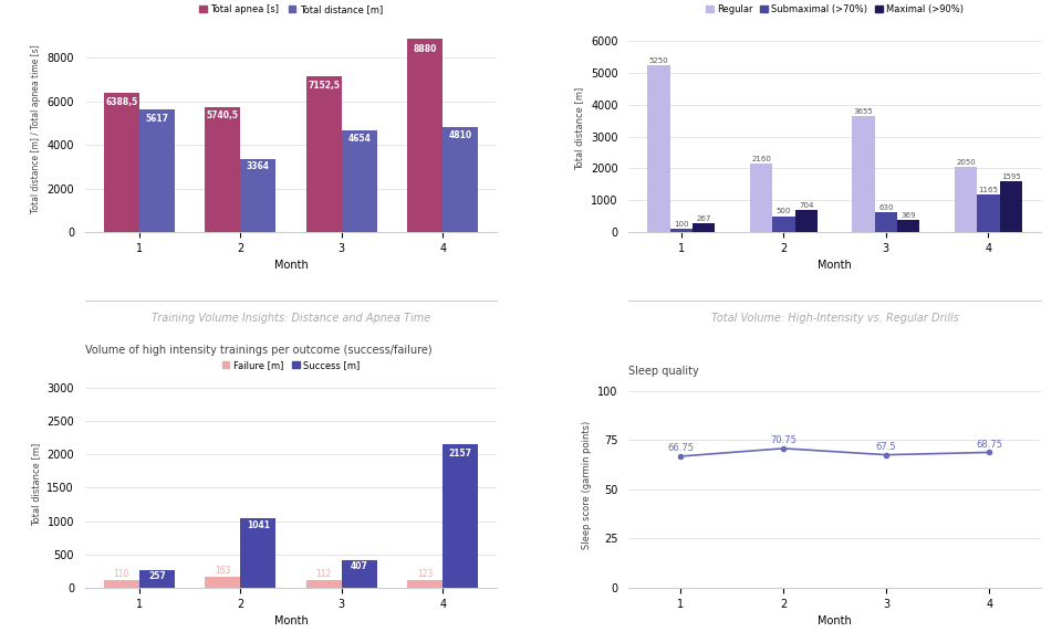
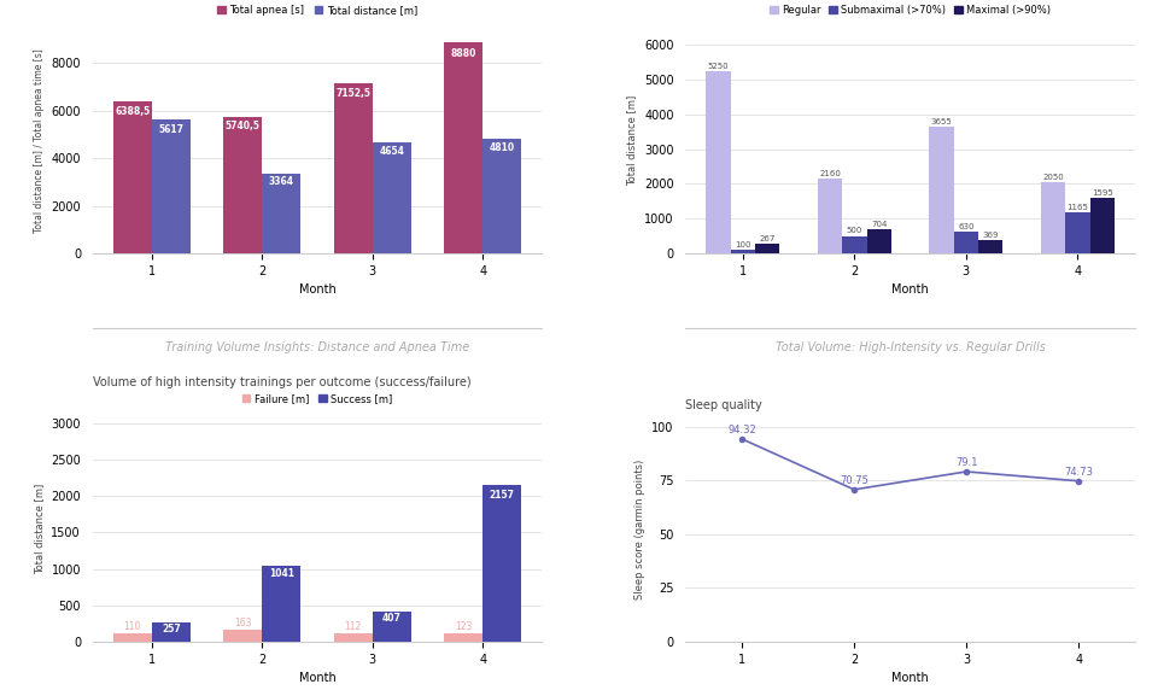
Sleep quality/1: 66.75 -> 94.32
Sleep quality/3: 67.5 -> 79.1
Sleep quality/4: 68.75 -> 74.73
